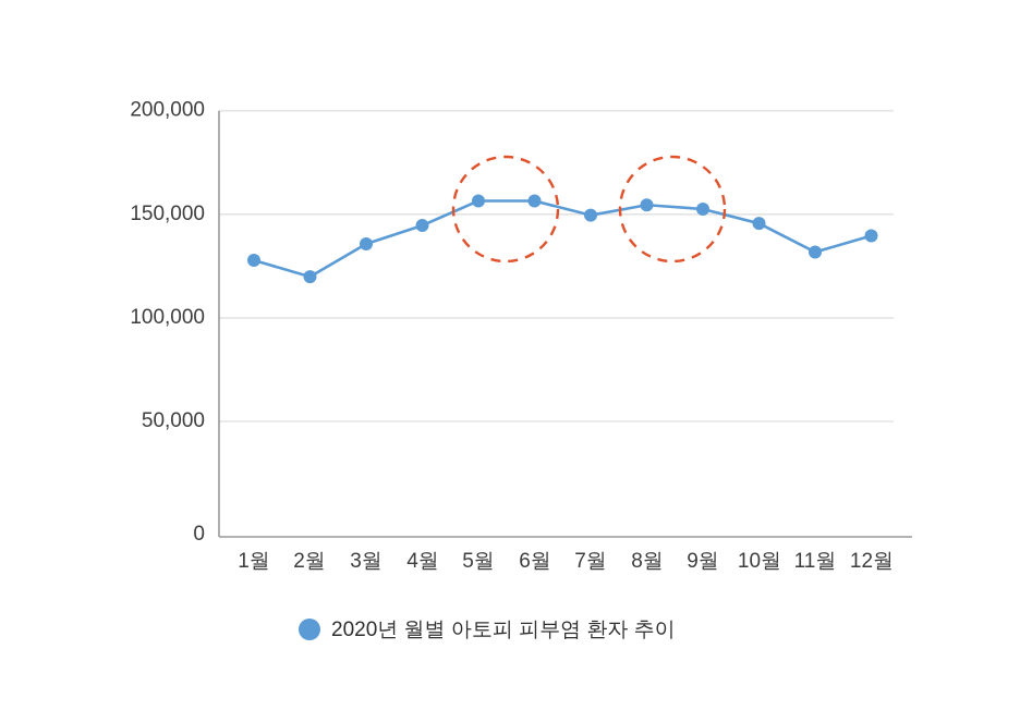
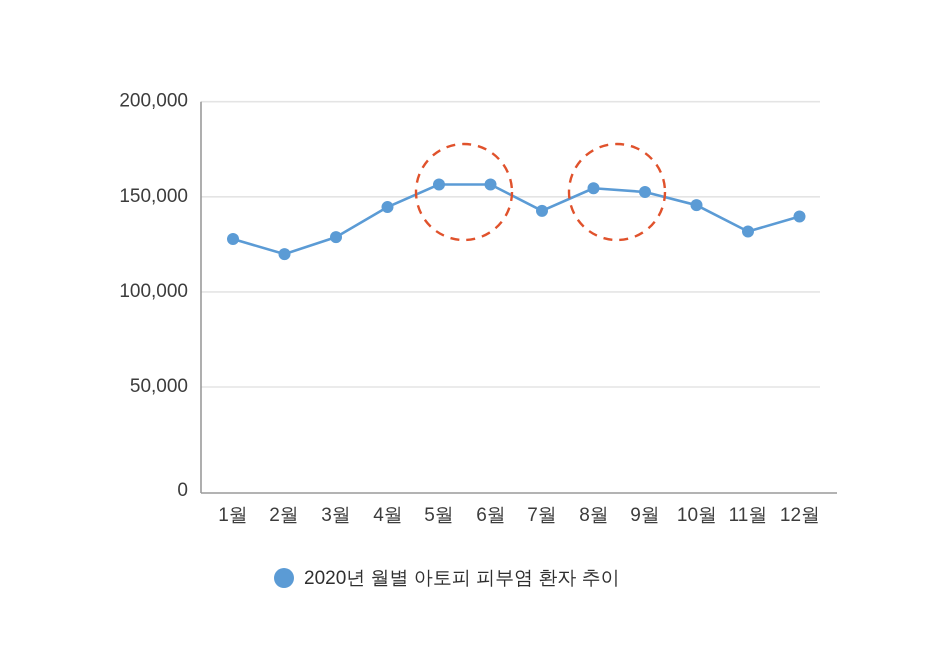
3월: 135000 -> 128000
7월: 149000 -> 142000
